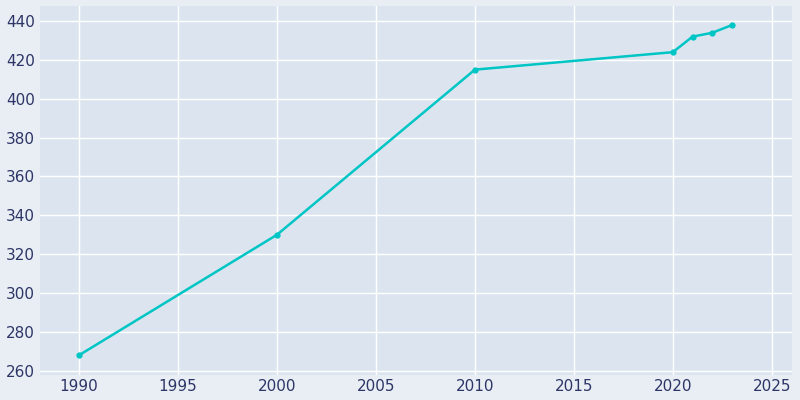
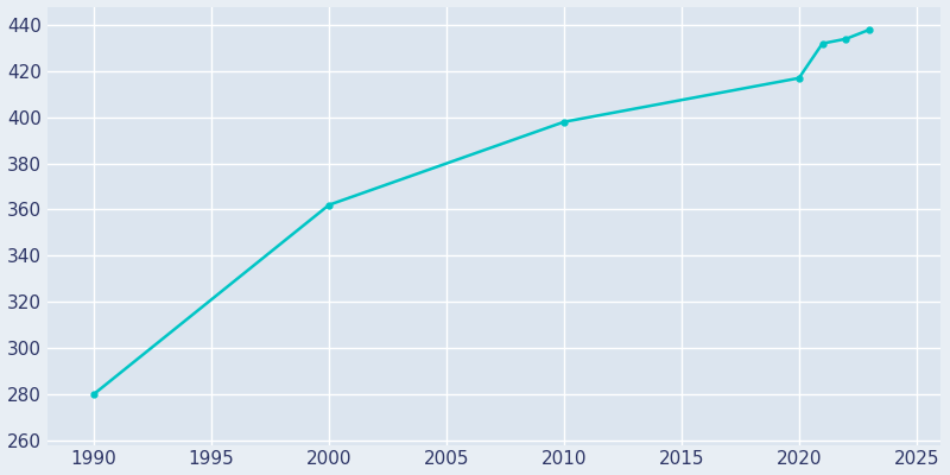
1990: 268 -> 280
2000: 330 -> 362
2010: 415 -> 398
2020: 424 -> 417
